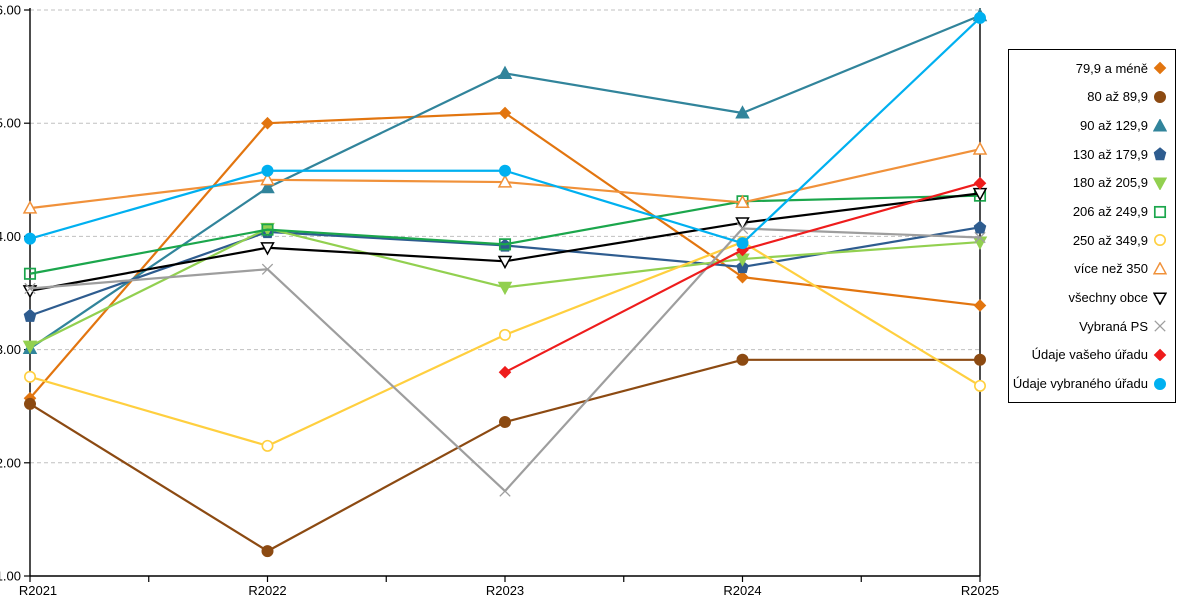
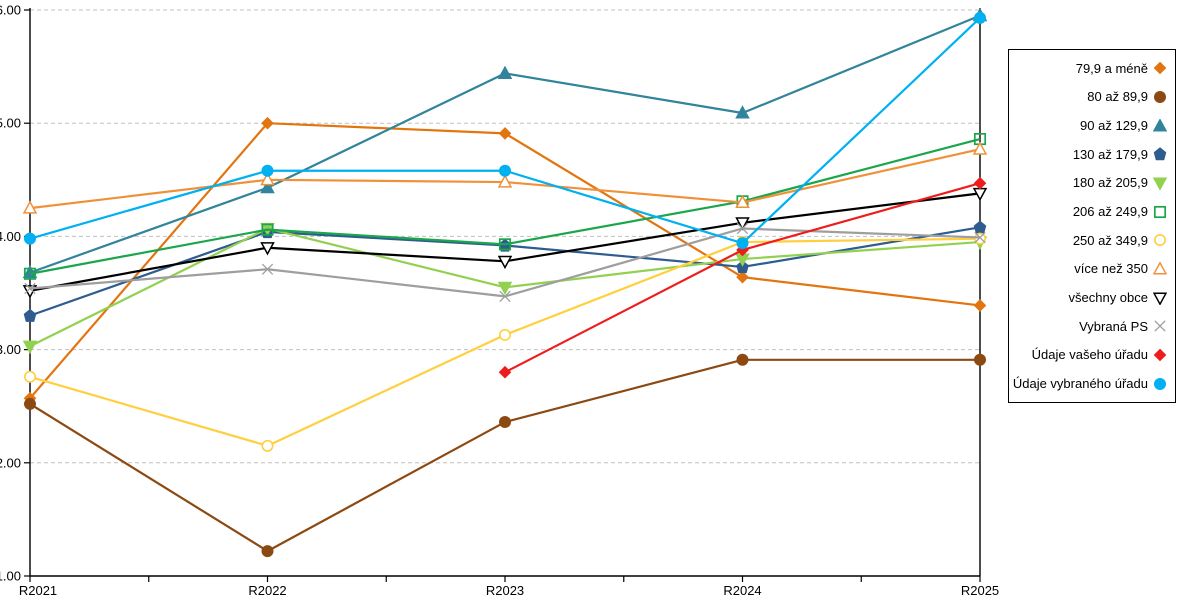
90 až 129,9/R2021: 3.01 -> 3.68
79,9 a méně/R2023: 5.09 -> 4.91
Vybraná PS/R2023: 1.75 -> 3.47
206 až 249,9/R2025: 4.36 -> 4.86
250 až 349,9/R2025: 2.68 -> 3.98
